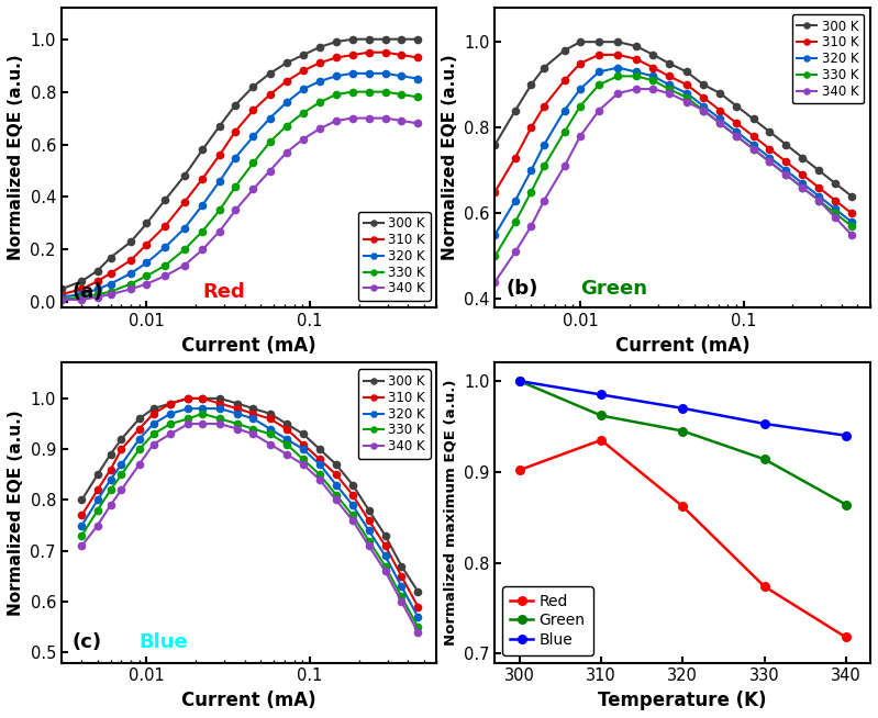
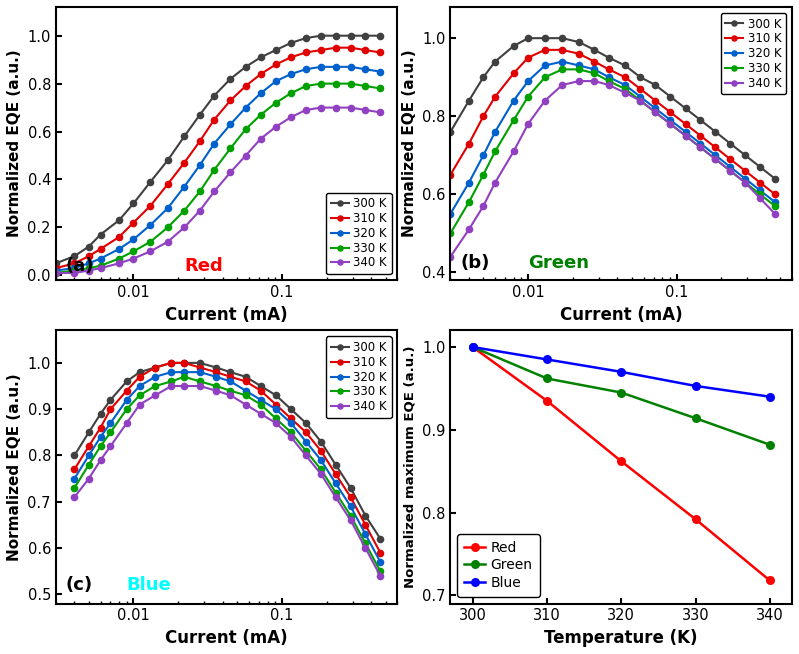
Red/300: 0.902 -> 1.000
Red/330: 0.774 -> 0.792
Green/340: 0.864 -> 0.882
